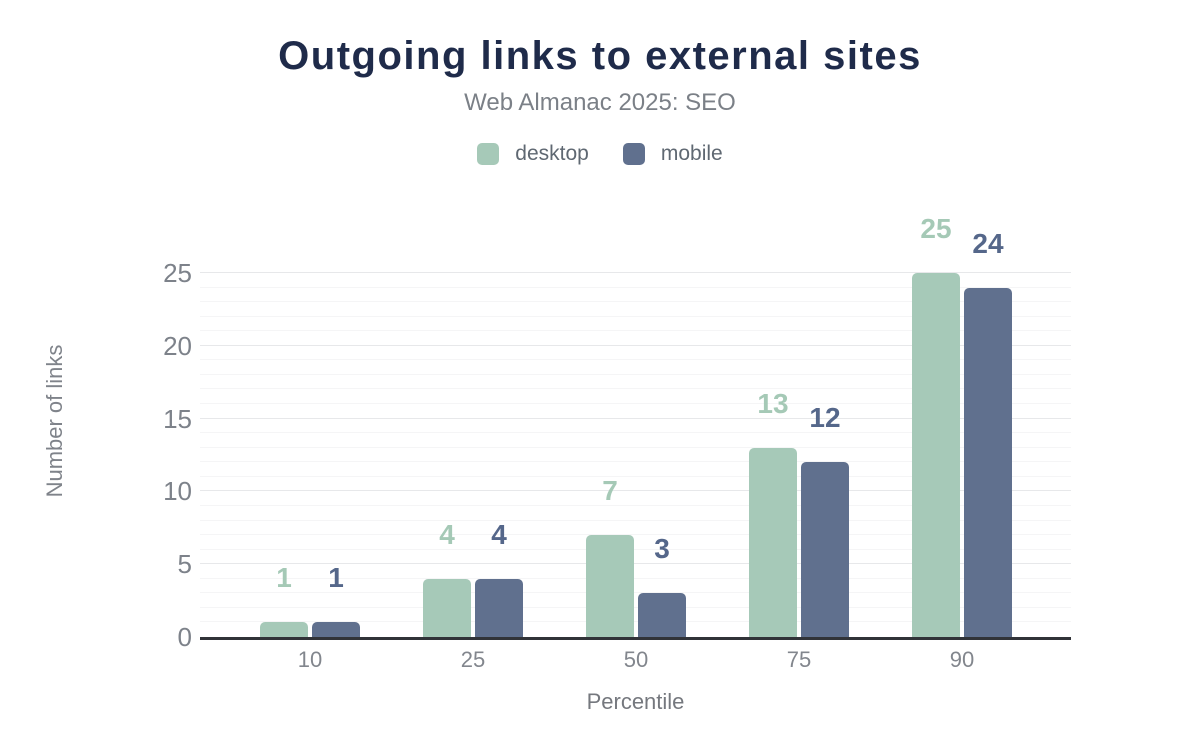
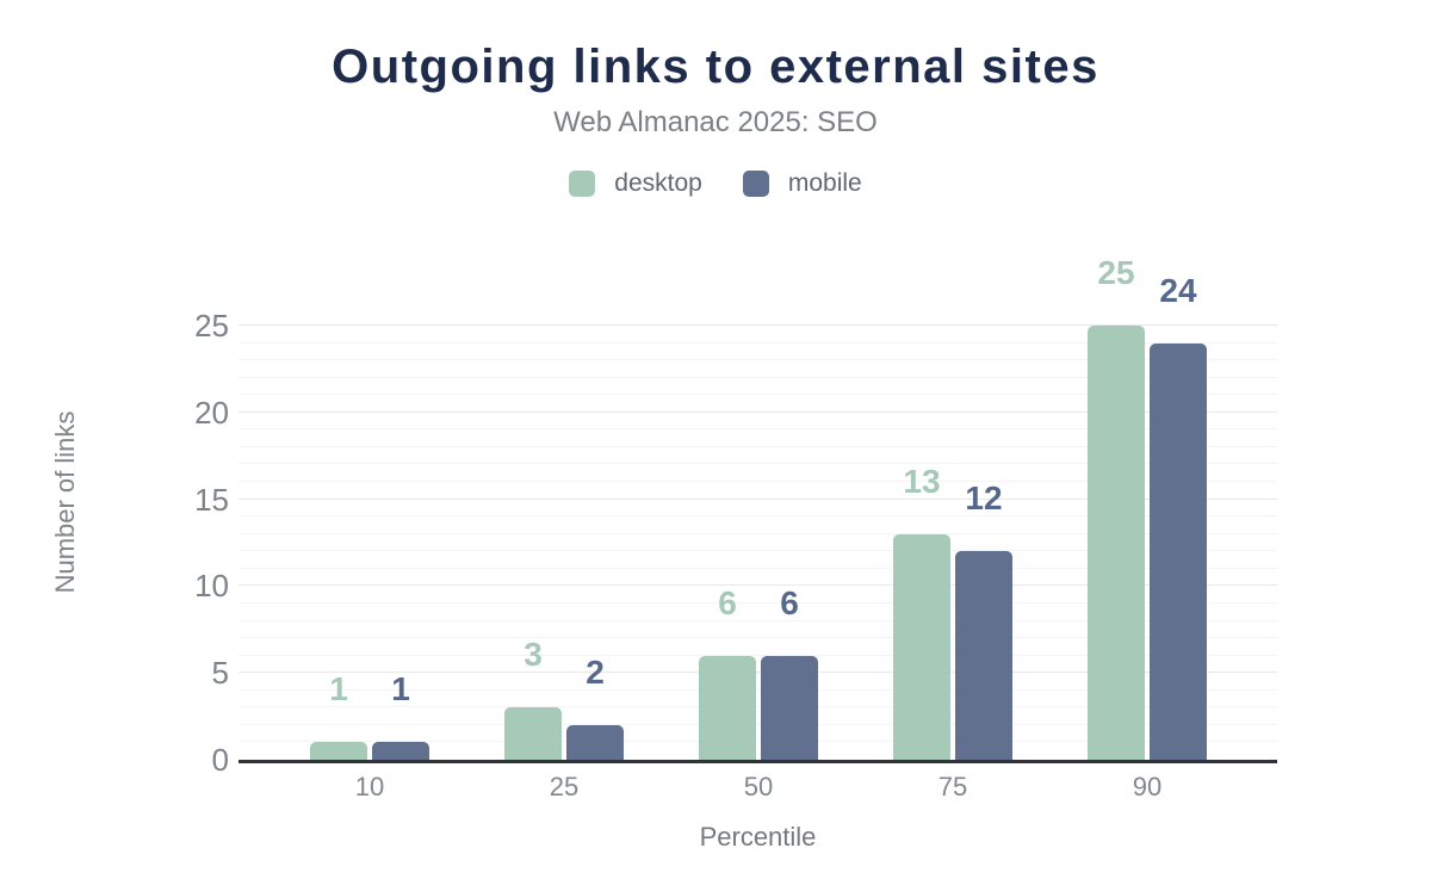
desktop/25: 4 -> 3
mobile/25: 4 -> 2
desktop/50: 7 -> 6
mobile/50: 3 -> 6
